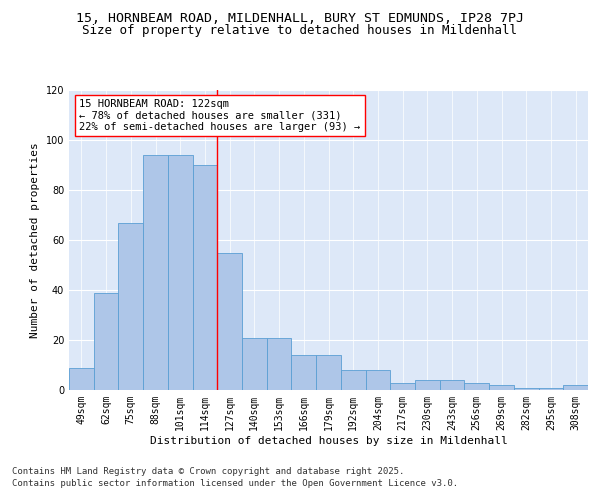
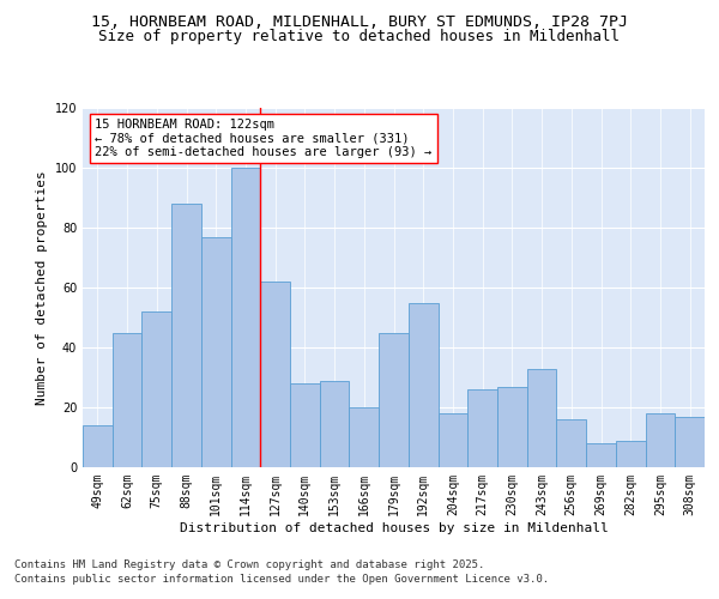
49sqm: 9 -> 14
62sqm: 39 -> 45
75sqm: 67 -> 52
88sqm: 94 -> 88
101sqm: 94 -> 77
114sqm: 90 -> 100
127sqm: 55 -> 62
140sqm: 21 -> 28
153sqm: 21 -> 29
166sqm: 14 -> 20
179sqm: 14 -> 45
192sqm: 8 -> 55
204sqm: 8 -> 18
217sqm: 3 -> 26
230sqm: 4 -> 27
243sqm: 4 -> 33
256sqm: 3 -> 16
269sqm: 2 -> 8
282sqm: 1 -> 9
295sqm: 1 -> 18
308sqm: 2 -> 17
